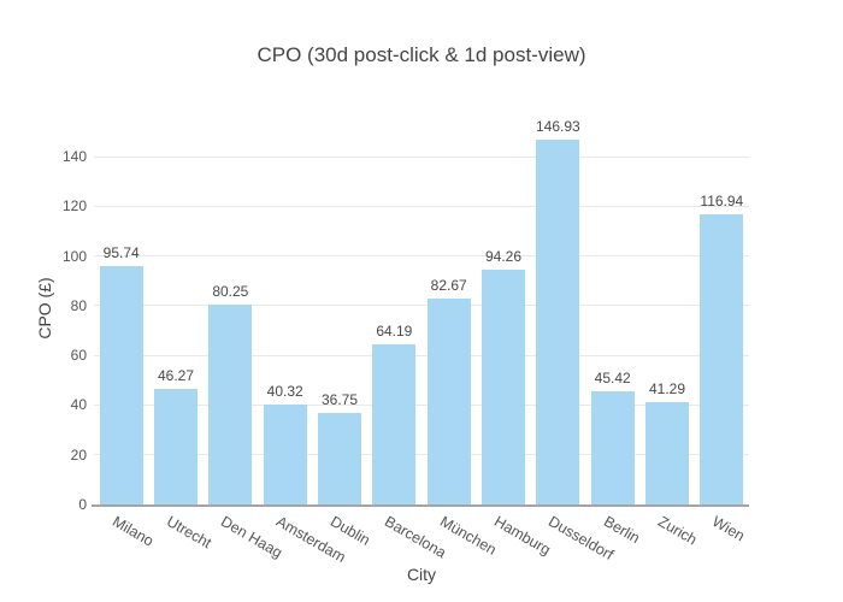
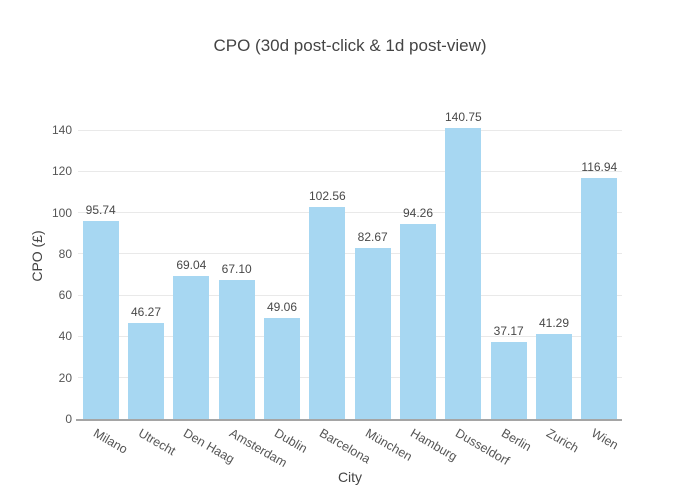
Den Haag: 80.25 -> 69.04
Amsterdam: 40.32 -> 67.10
Dublin: 36.75 -> 49.06
Barcelona: 64.19 -> 102.56
Dusseldorf: 146.93 -> 140.75
Berlin: 45.42 -> 37.17
